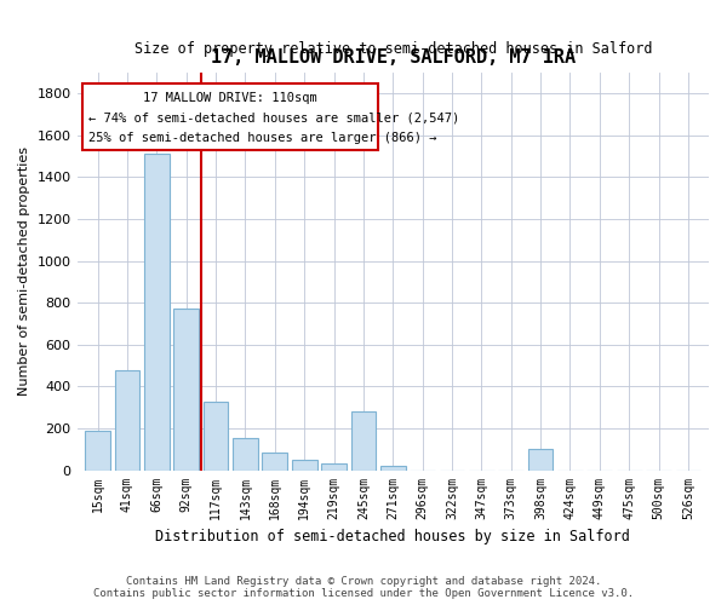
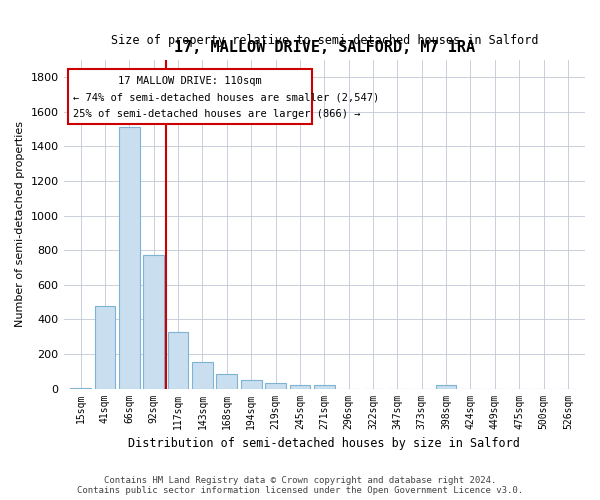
15sqm: 190 -> 0
245sqm: 280 -> 20
398sqm: 100 -> 20
